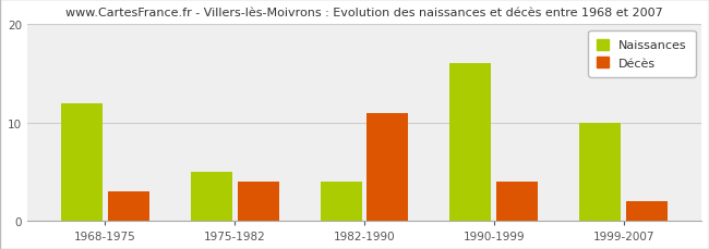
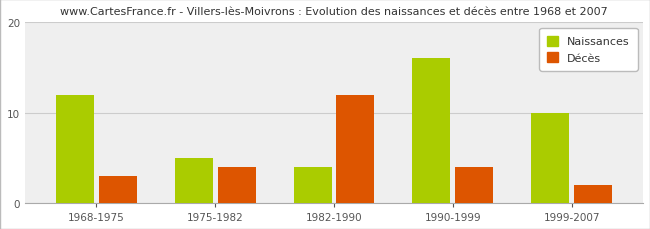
Décès/1982-1990: 11 -> 12
